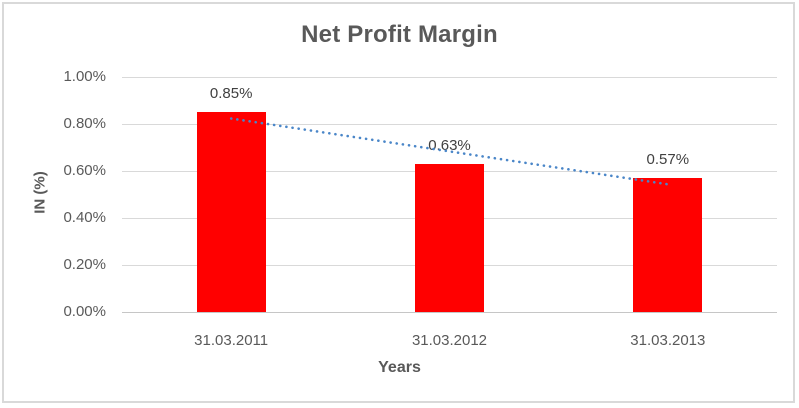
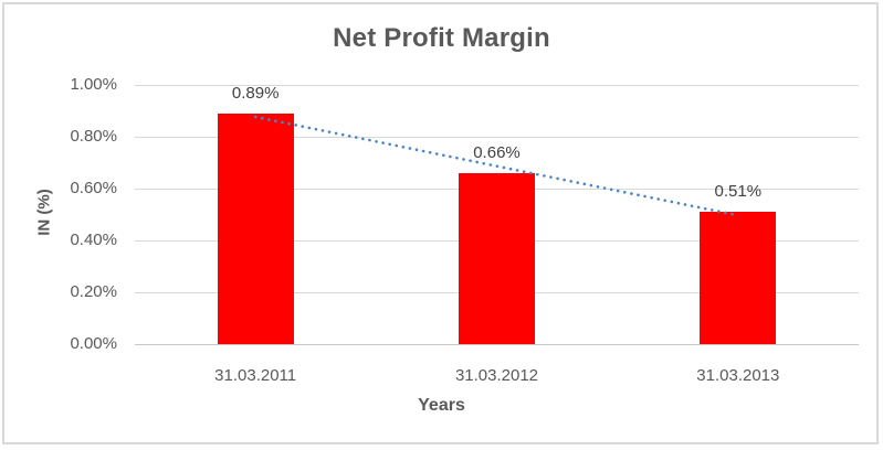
31.03.2011: 0.85% -> 0.89%
31.03.2012: 0.63% -> 0.66%
31.03.2013: 0.57% -> 0.51%
